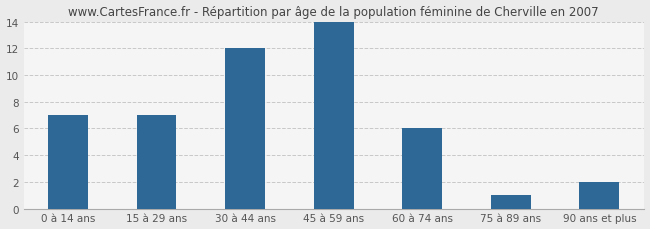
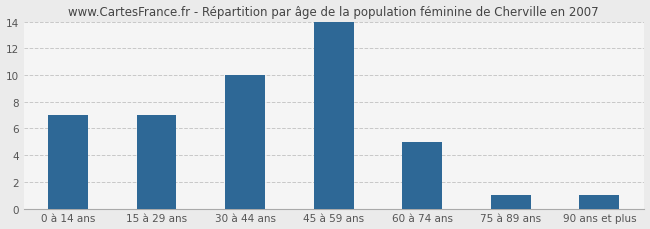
30 à 44 ans: 12 -> 10
60 à 74 ans: 6 -> 5
90 ans et plus: 2 -> 1
